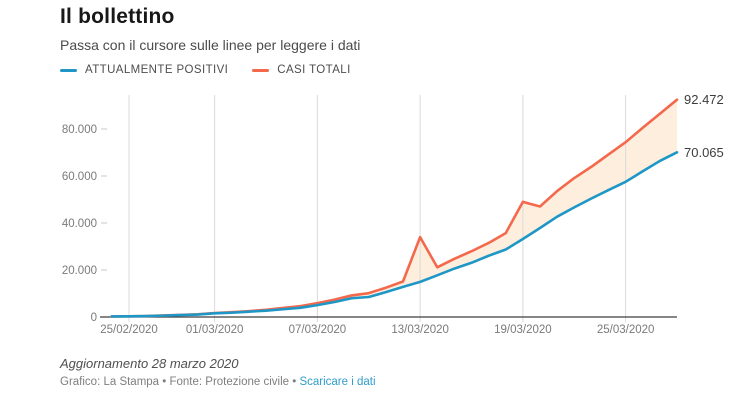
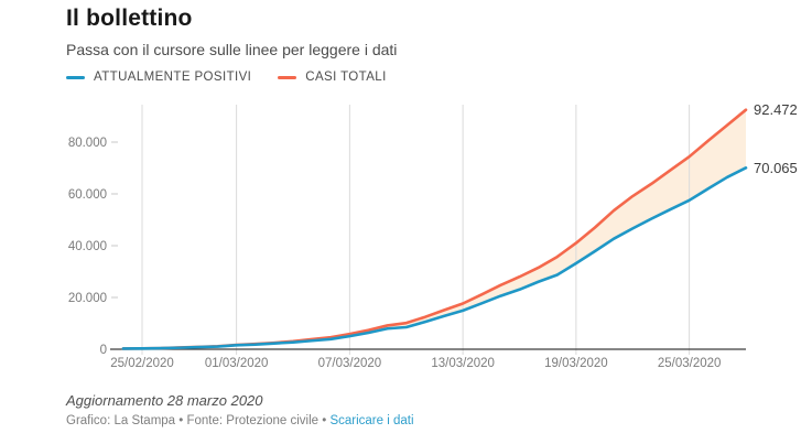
CASI TOTALI/13/03/2020: 34000 -> 18000
CASI TOTALI/19/03/2020: 49000 -> 41000
